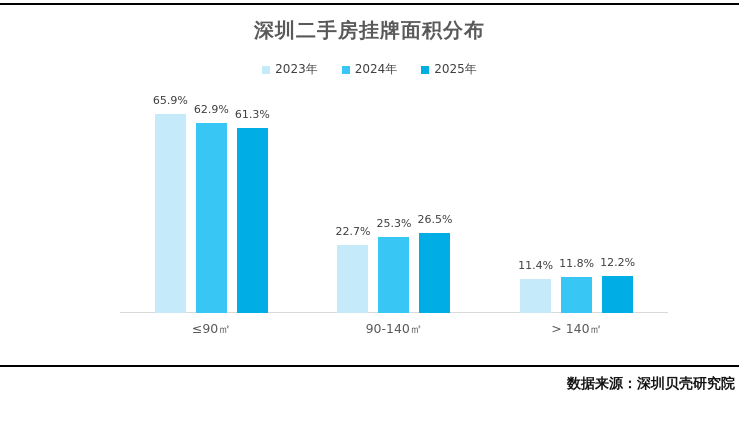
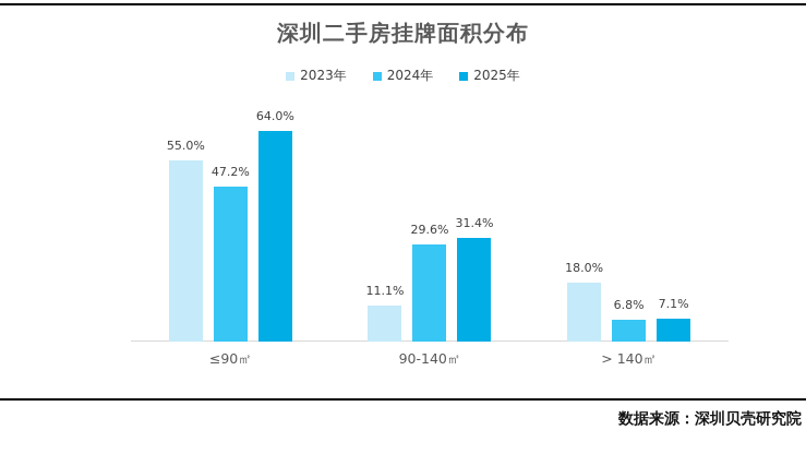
2023年/≤90㎡: 65.9% -> 55.0%
2024年/≤90㎡: 62.9% -> 47.2%
2025年/≤90㎡: 61.3% -> 64.0%
2023年/90-140㎡: 22.7% -> 11.1%
2024年/90-140㎡: 25.3% -> 29.6%
2025年/90-140㎡: 26.5% -> 31.4%
2023年/> 140㎡: 11.4% -> 18.0%
2024年/> 140㎡: 11.8% -> 6.8%
2025年/> 140㎡: 12.2% -> 7.1%
